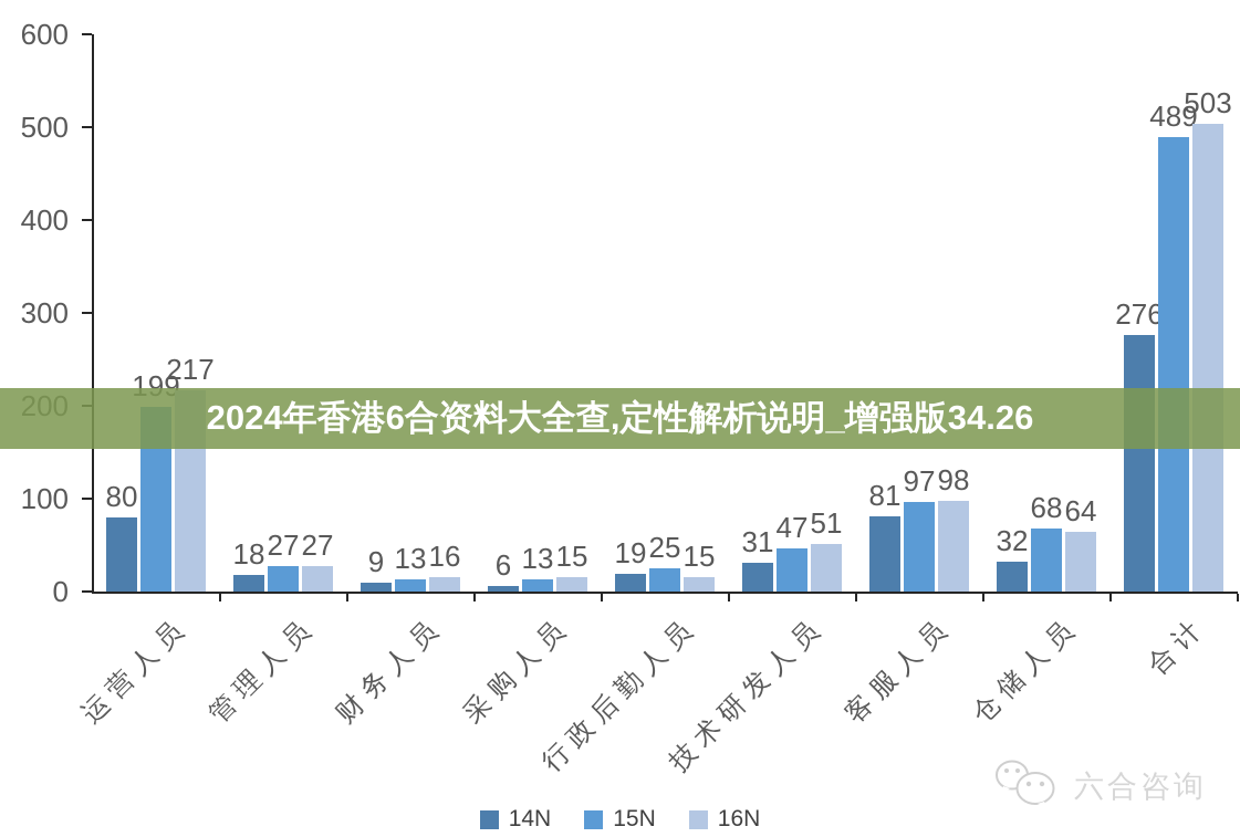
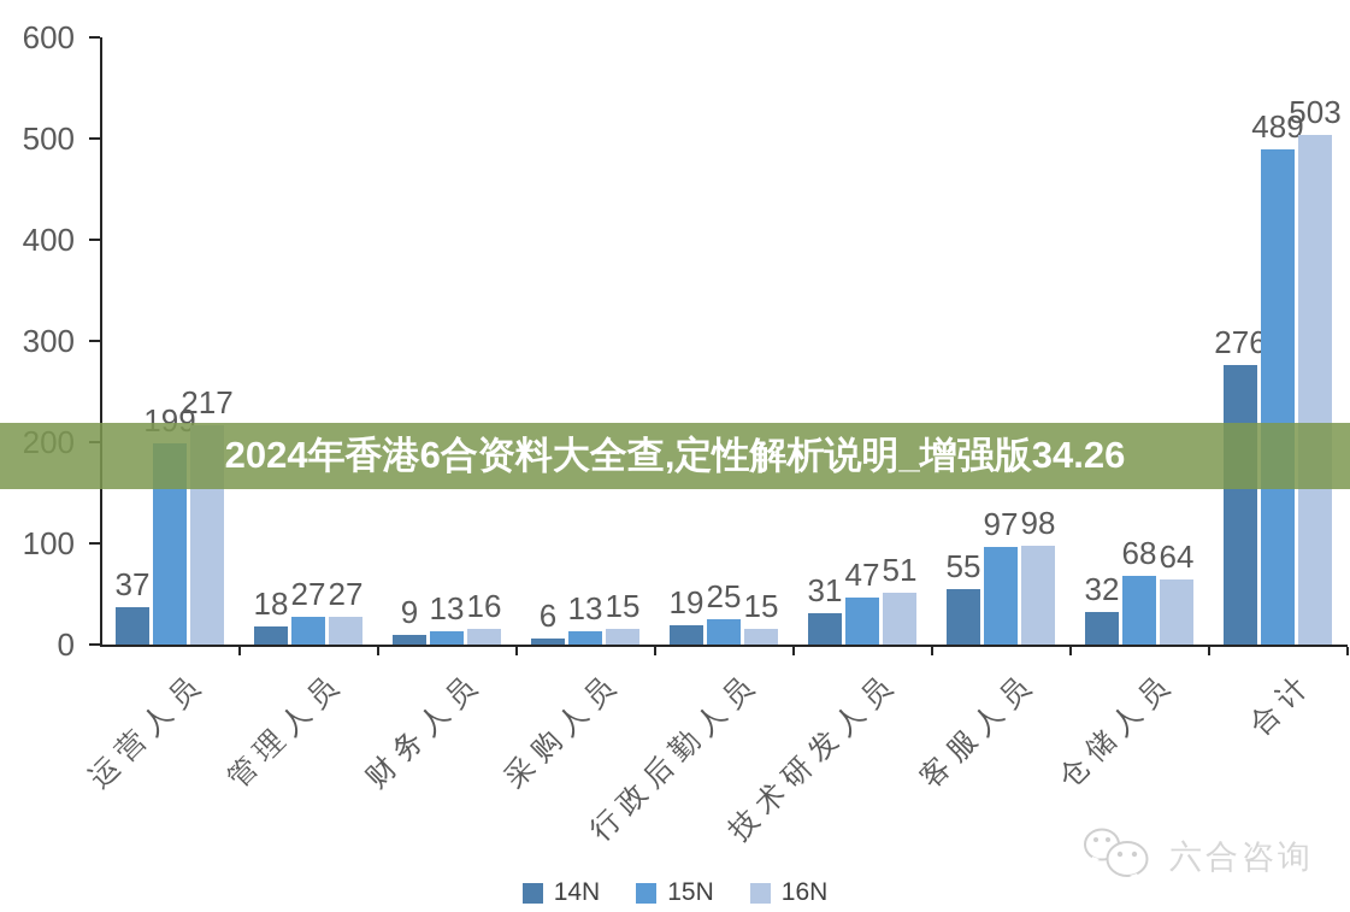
14N/运营人员: 80 -> 37
14N/客服人员: 81 -> 55
